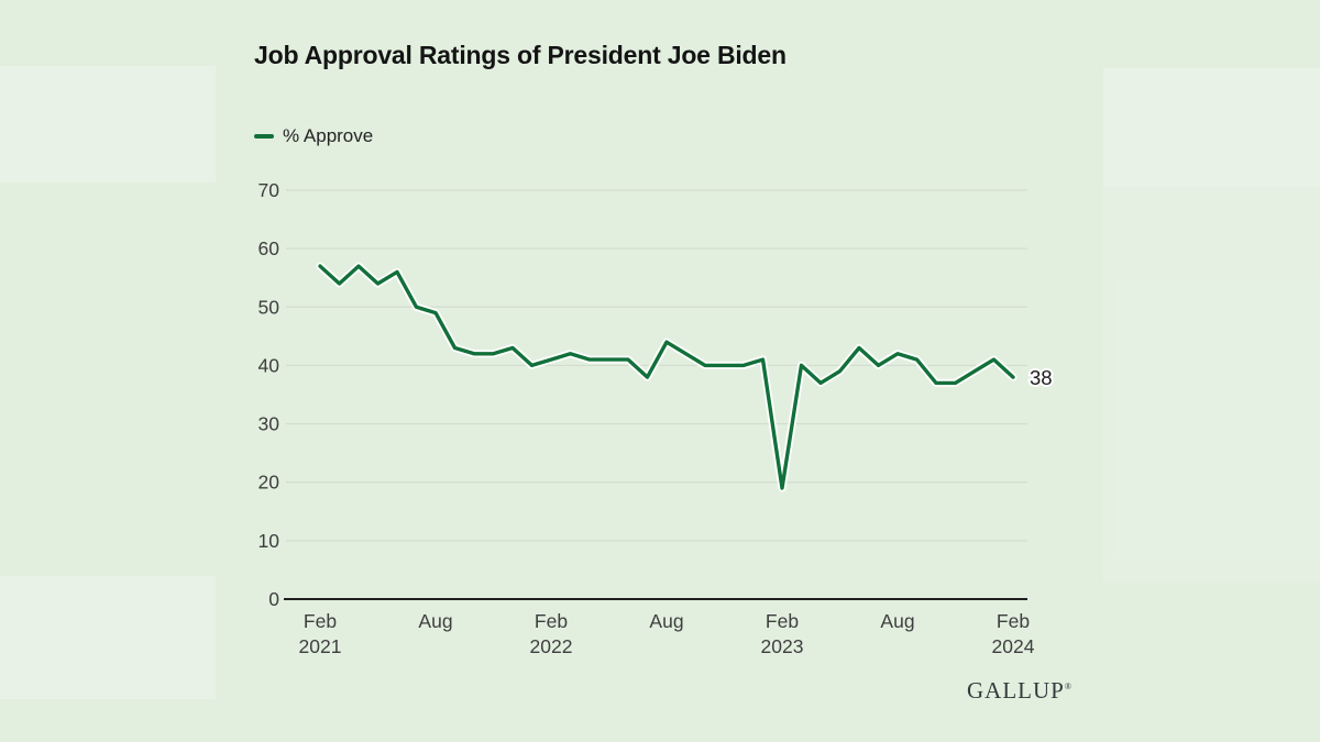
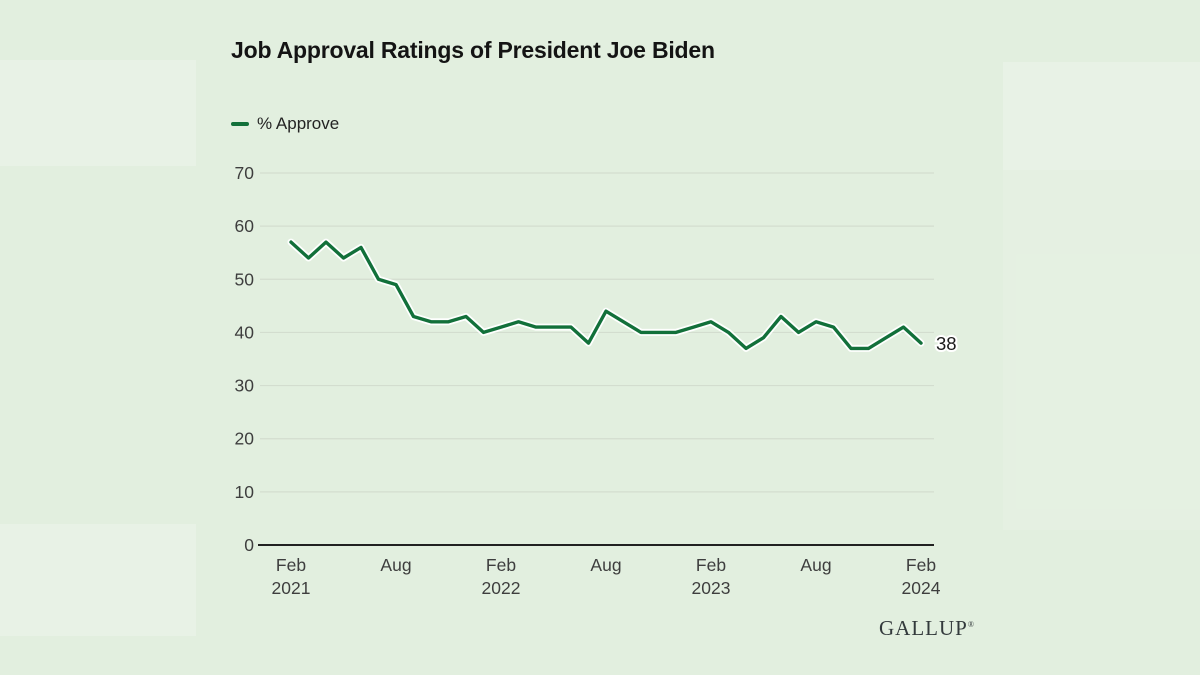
Feb 2023: 19 -> 42
